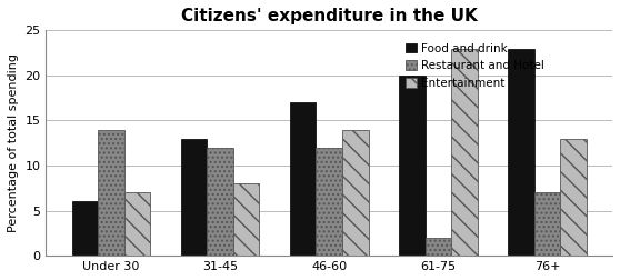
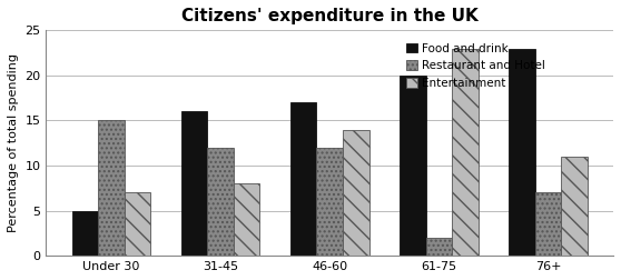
Food and drink/Under 30: 6 -> 5
Restaurant and Hotel/Under 30: 14 -> 15
Food and drink/31-45: 13 -> 16
Entertainment/76+: 13 -> 11
